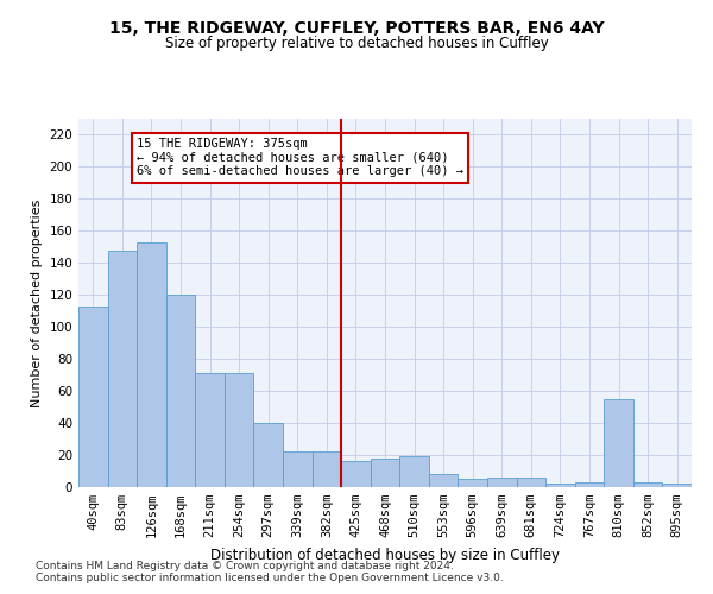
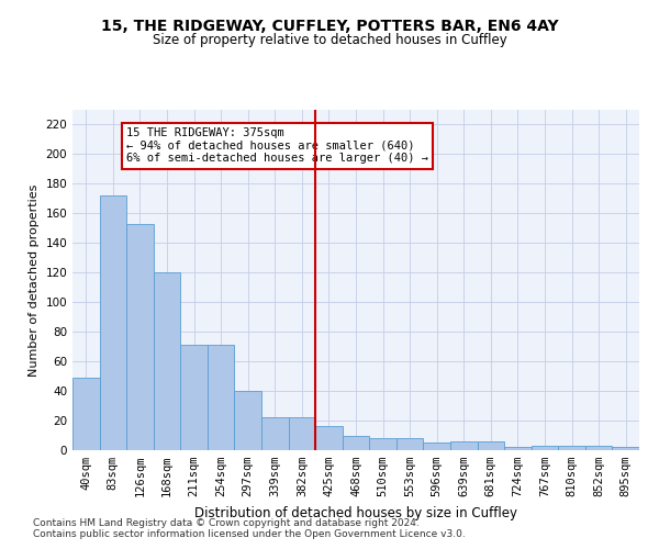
40sqm: 113 -> 49
83sqm: 148 -> 172
468sqm: 18 -> 10
510sqm: 19 -> 8
810sqm: 55 -> 3
